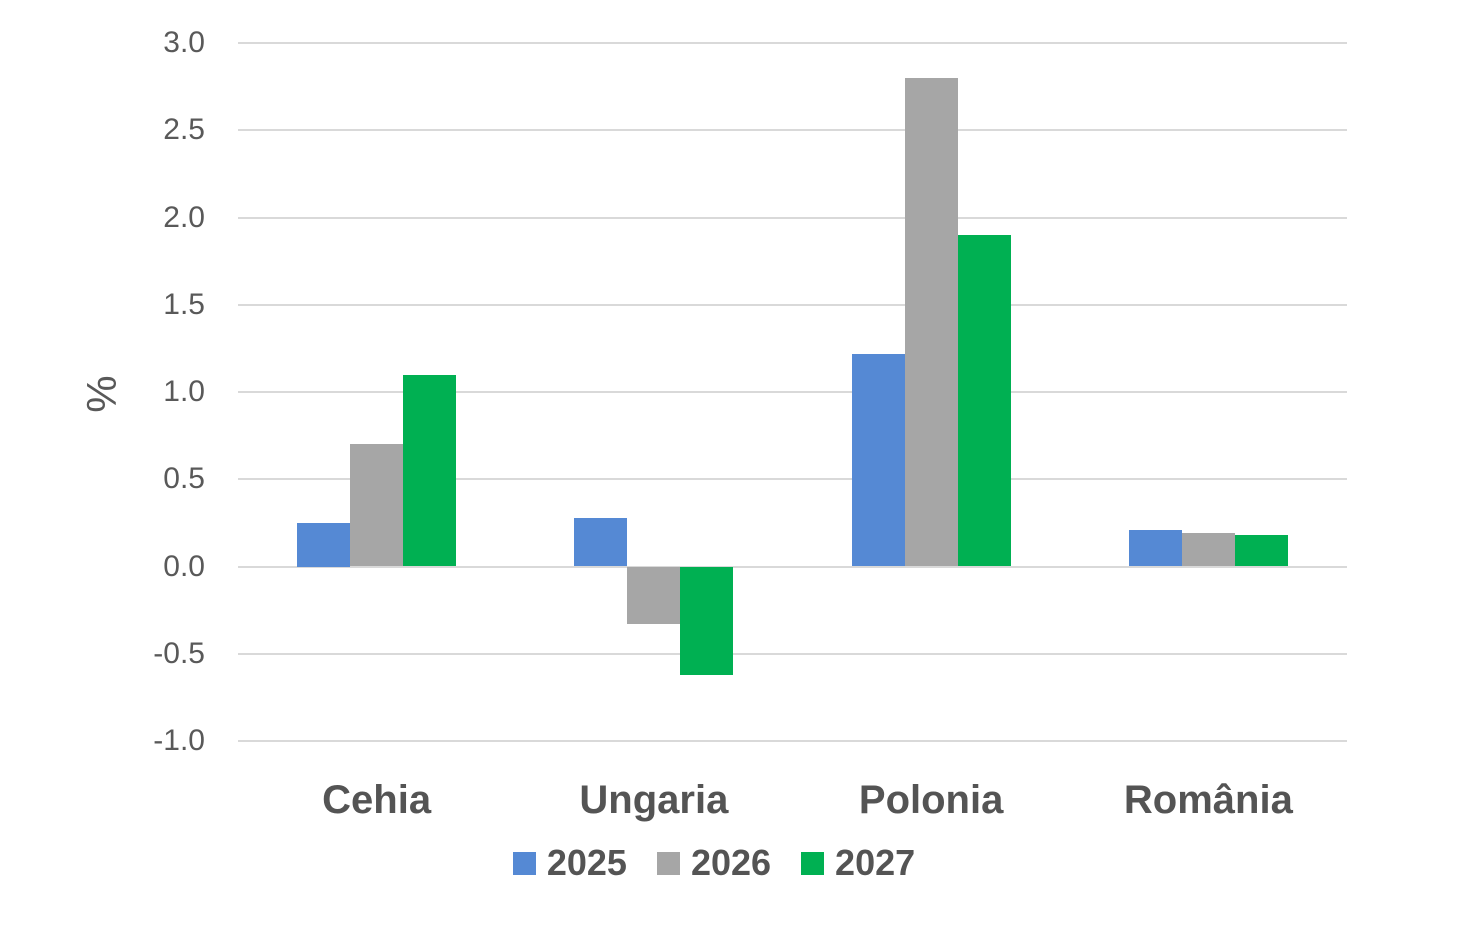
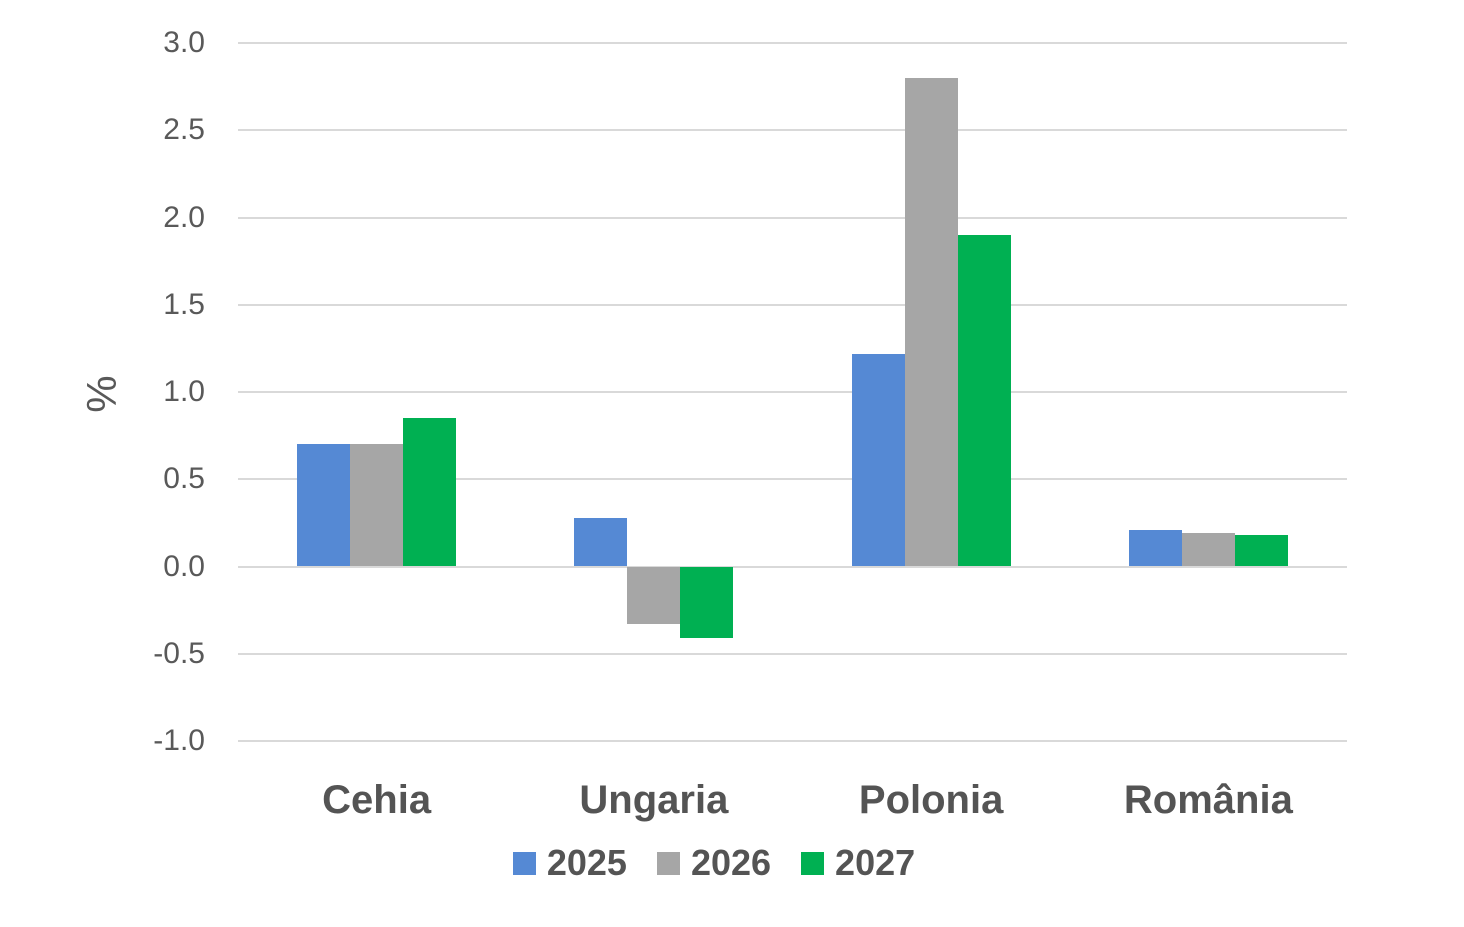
2025/Cehia: 0.25 -> 0.70
2027/Cehia: 1.10 -> 0.85
2027/Ungaria: -0.62 -> -0.41
